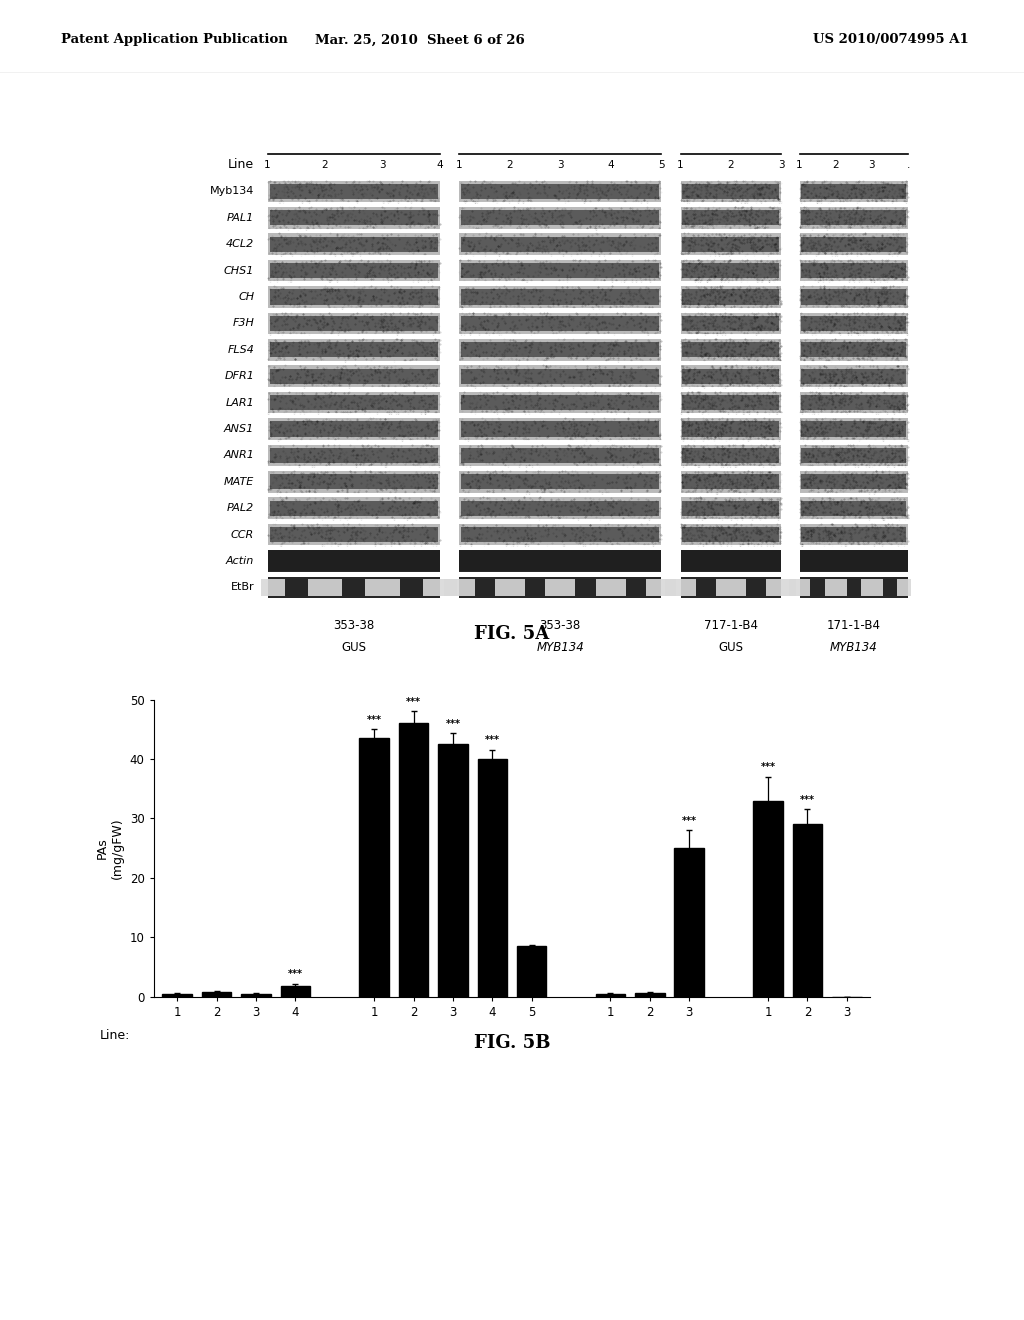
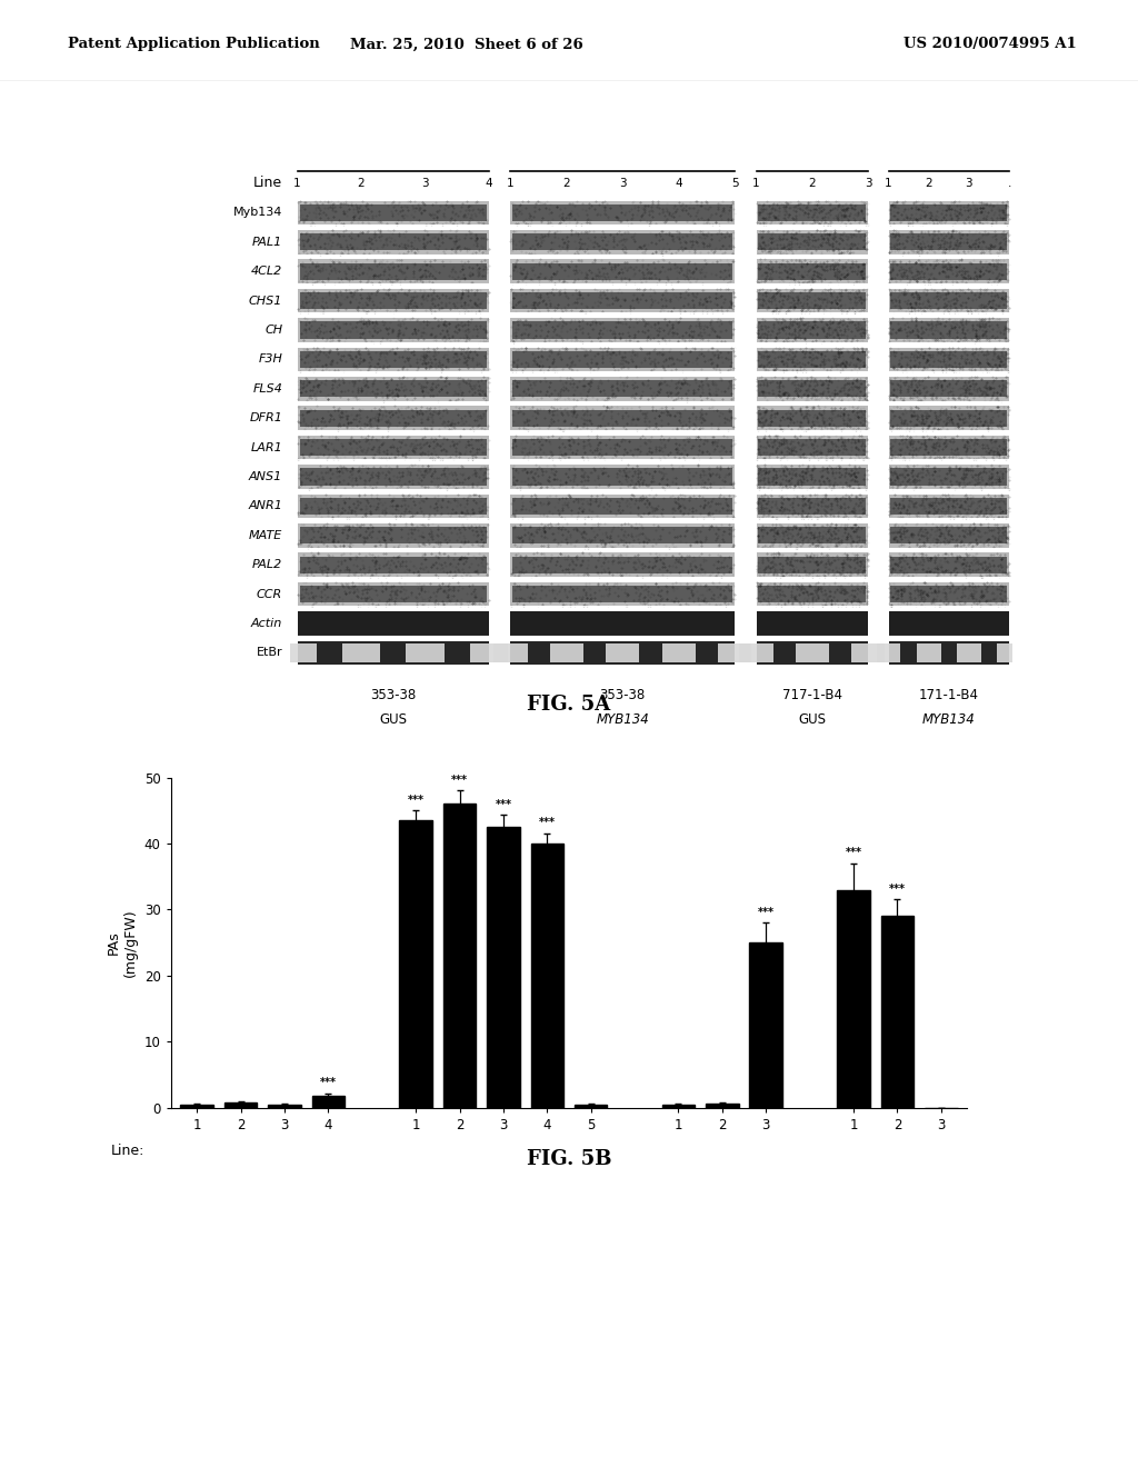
5: 8.6 -> 0.4
